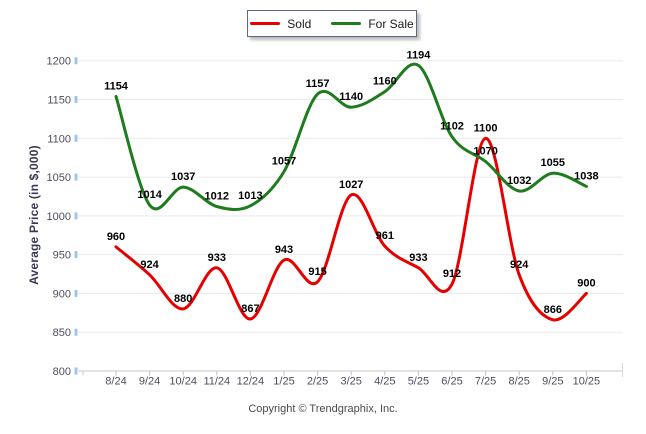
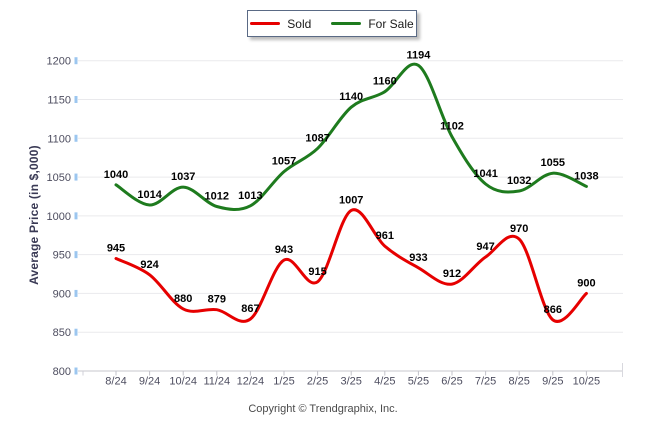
Sold/8/24: 960 -> 945
For Sale/8/24: 1154 -> 1040
Sold/11/24: 933 -> 879
For Sale/2/25: 1157 -> 1087
Sold/3/25: 1027 -> 1007
Sold/7/25: 1100 -> 947
For Sale/7/25: 1070 -> 1041
Sold/8/25: 924 -> 970
